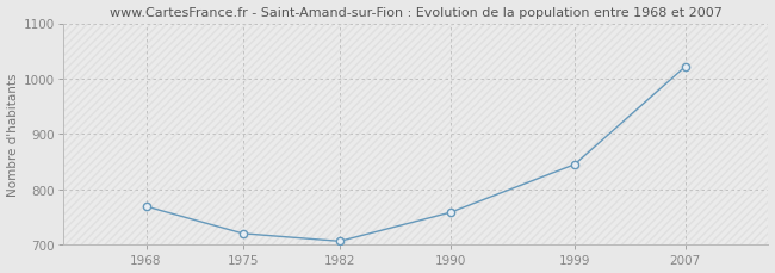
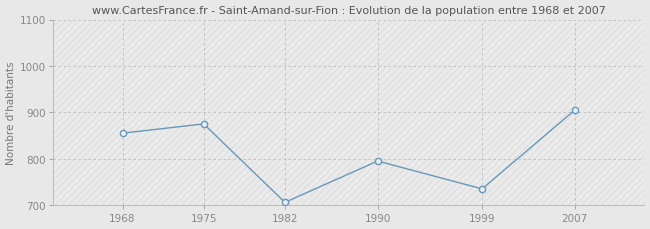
1968: 769 -> 855
1975: 720 -> 875
1990: 758 -> 795
1999: 845 -> 735
2007: 1022 -> 905
